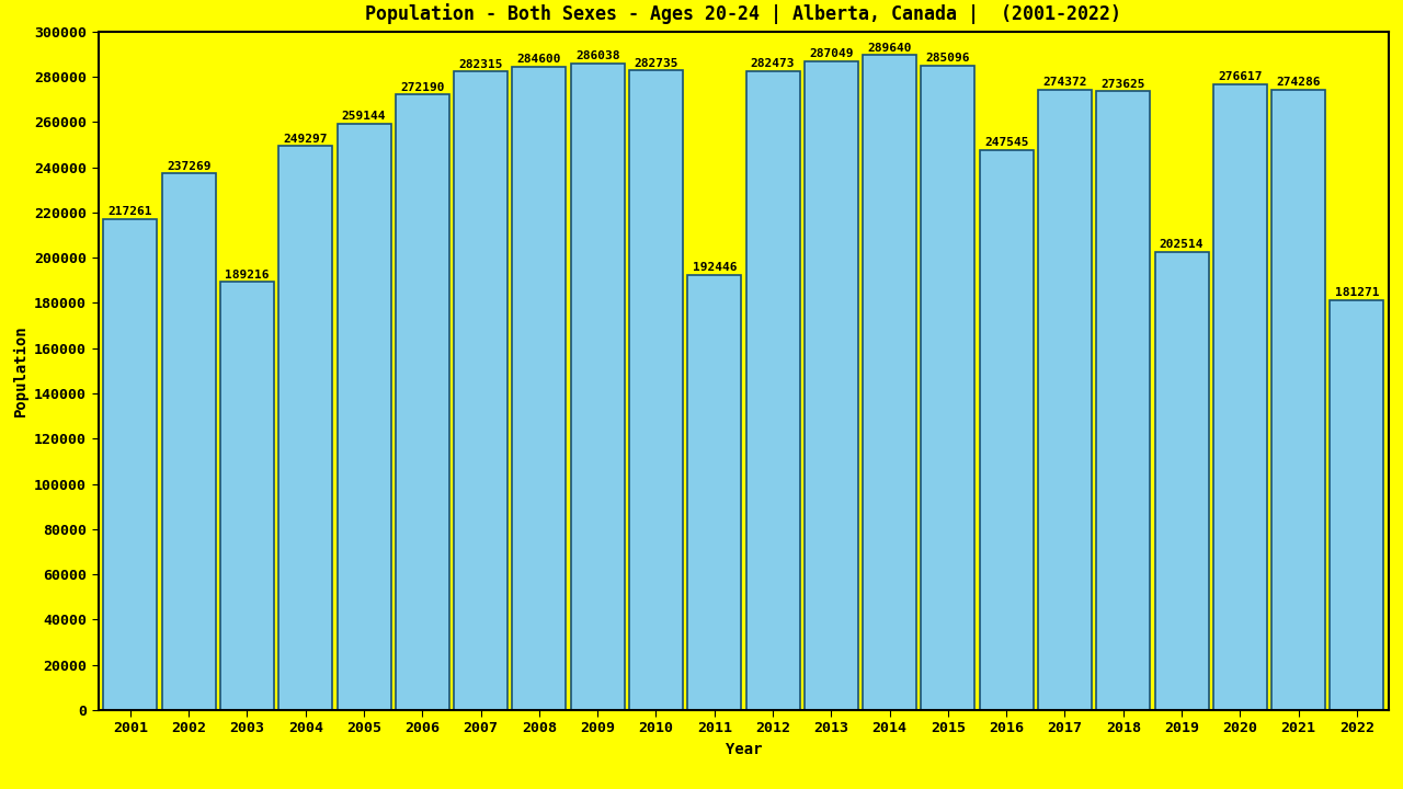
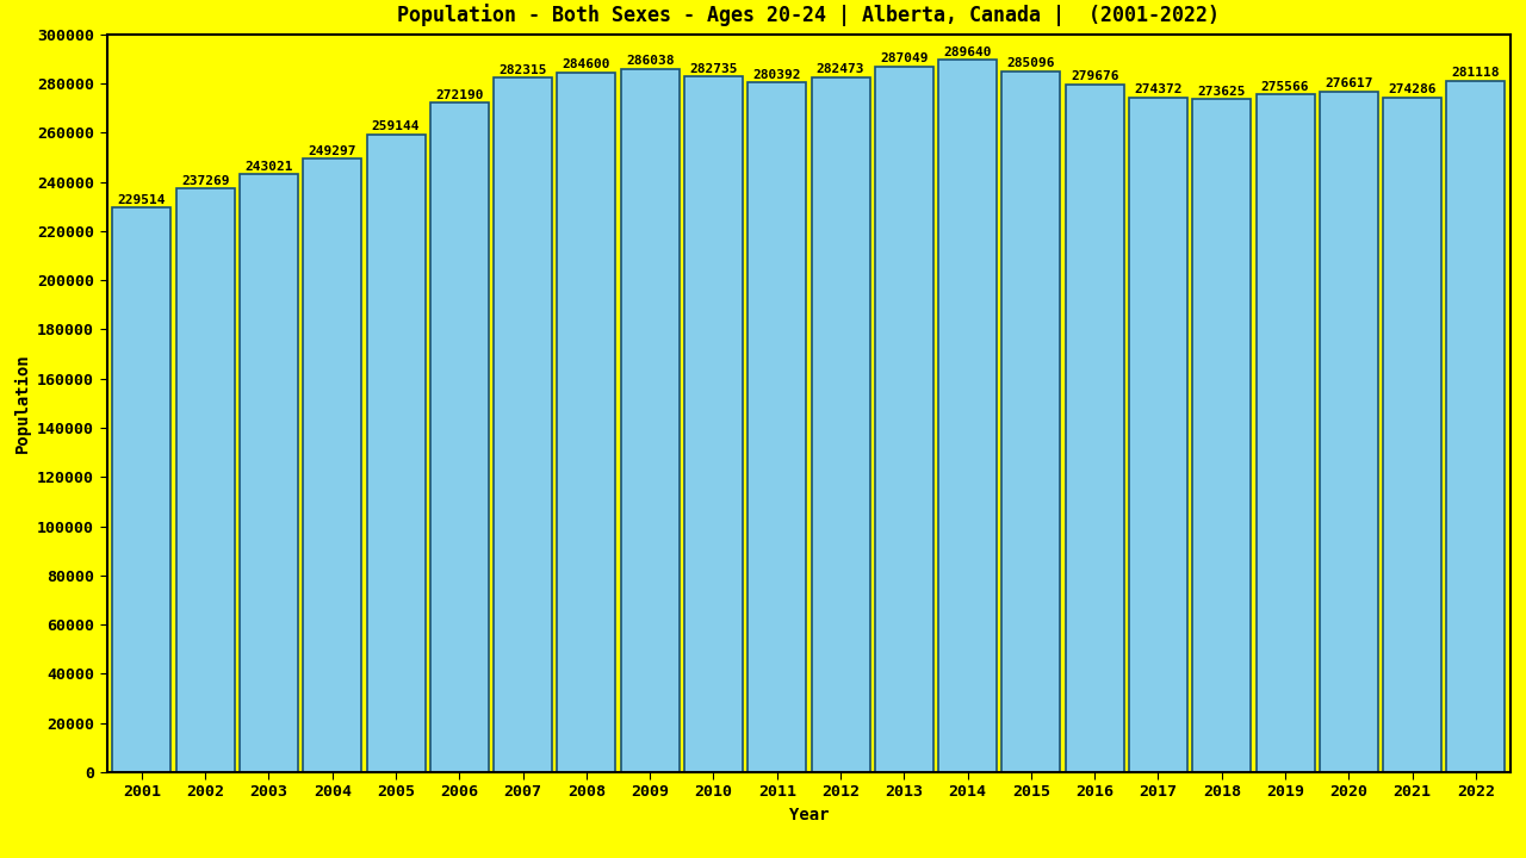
2001: 217261 -> 229514
2003: 189216 -> 243021
2011: 192446 -> 280392
2016: 247545 -> 279676
2019: 202514 -> 275566
2022: 181271 -> 281118
